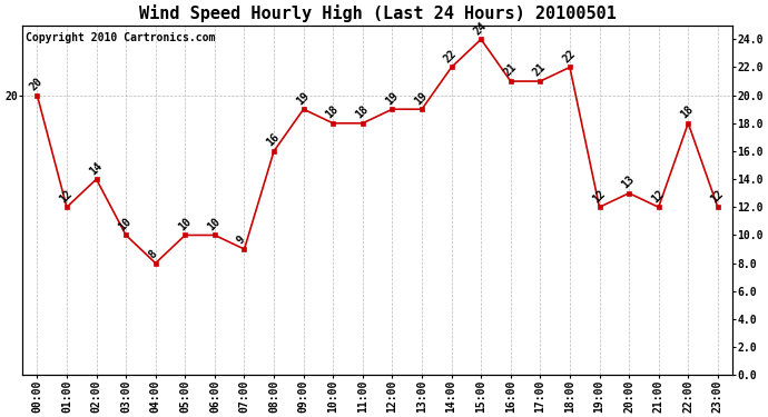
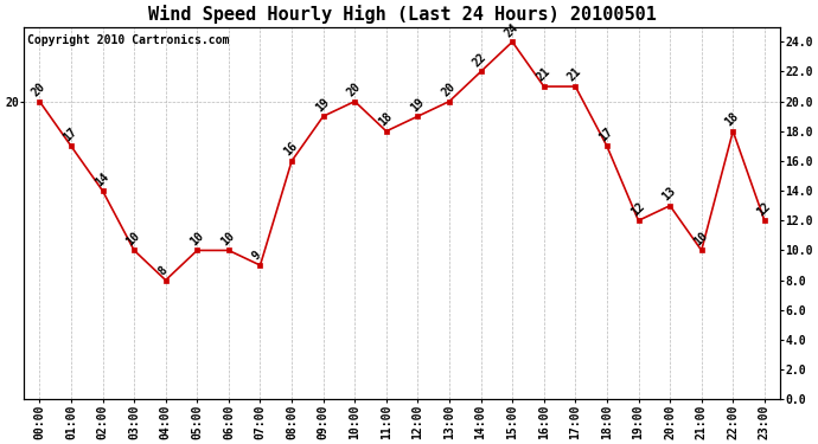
01:00: 12 -> 17
10:00: 18 -> 20
13:00: 19 -> 20
18:00: 22 -> 17
21:00: 12 -> 10
